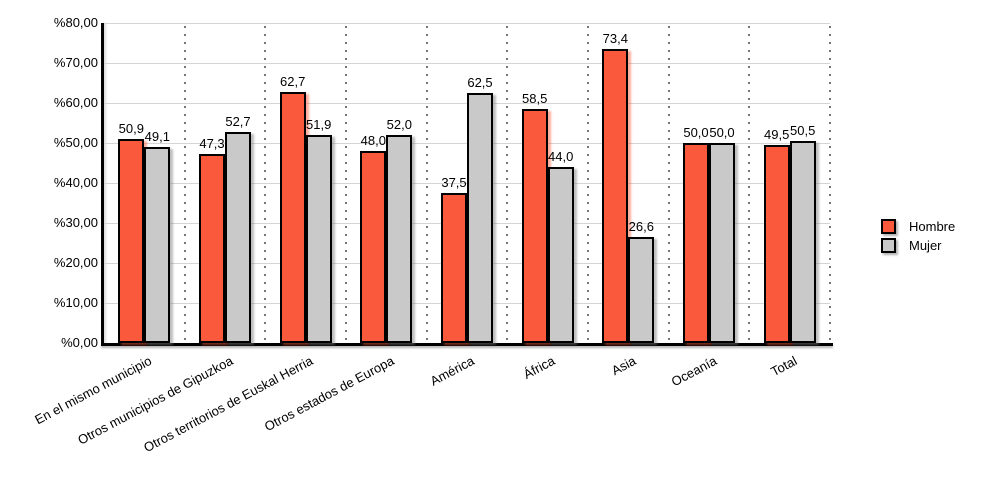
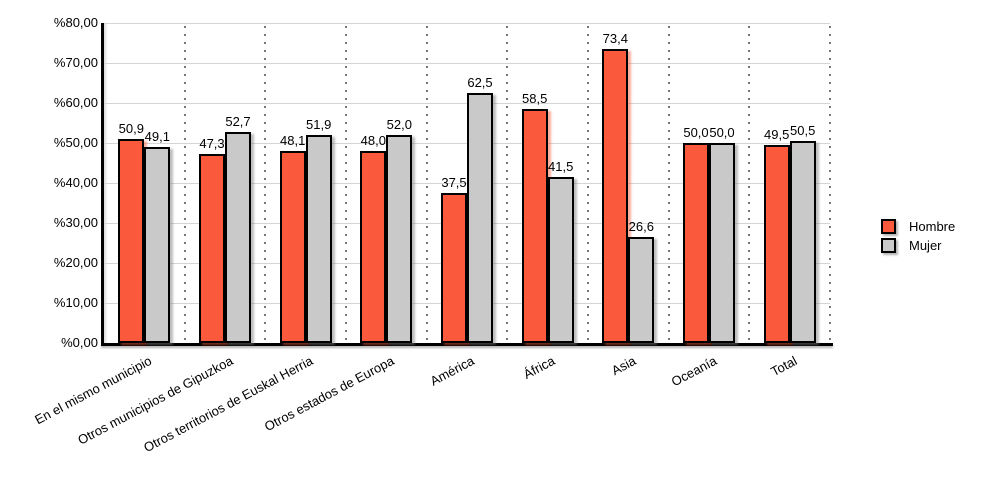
Hombre/Otros territorios de Euskal Herria: 62,7 -> 48,1
Mujer/África: 44,0 -> 41,5
